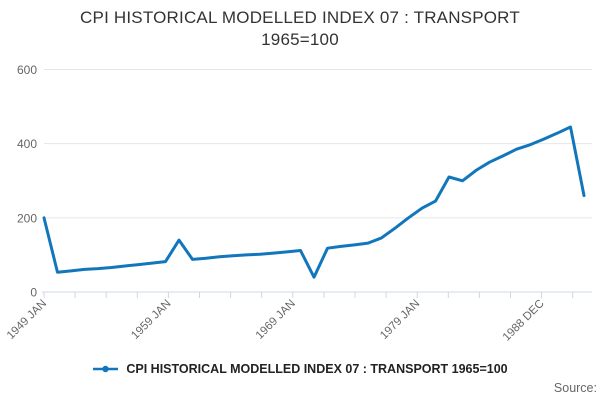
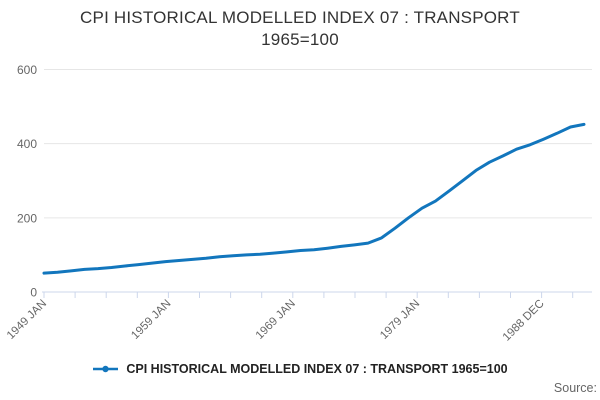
1949 JAN: 200 -> 50
1959 JAN: 140 -> 80
1969 JAN: 40 -> 110
1979 JAN: 310 -> 270
1988 DEC: 260 -> 450
